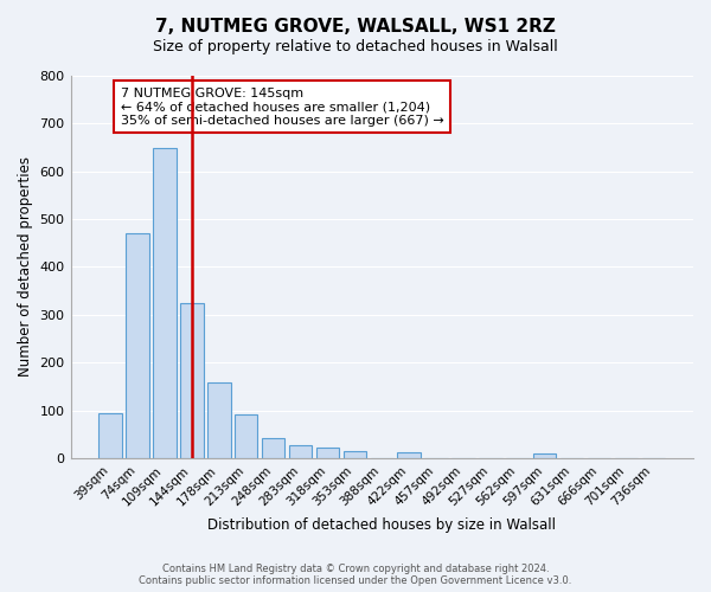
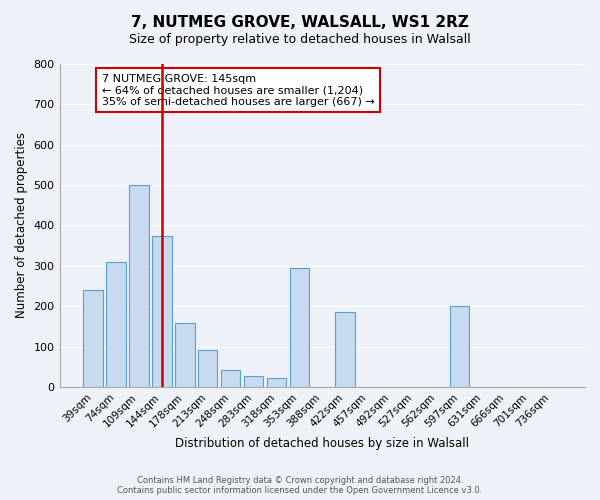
39sqm: 95 -> 240
74sqm: 470 -> 310
109sqm: 648 -> 500
144sqm: 325 -> 375
353sqm: 14 -> 295
422sqm: 13 -> 185
597sqm: 9 -> 200
